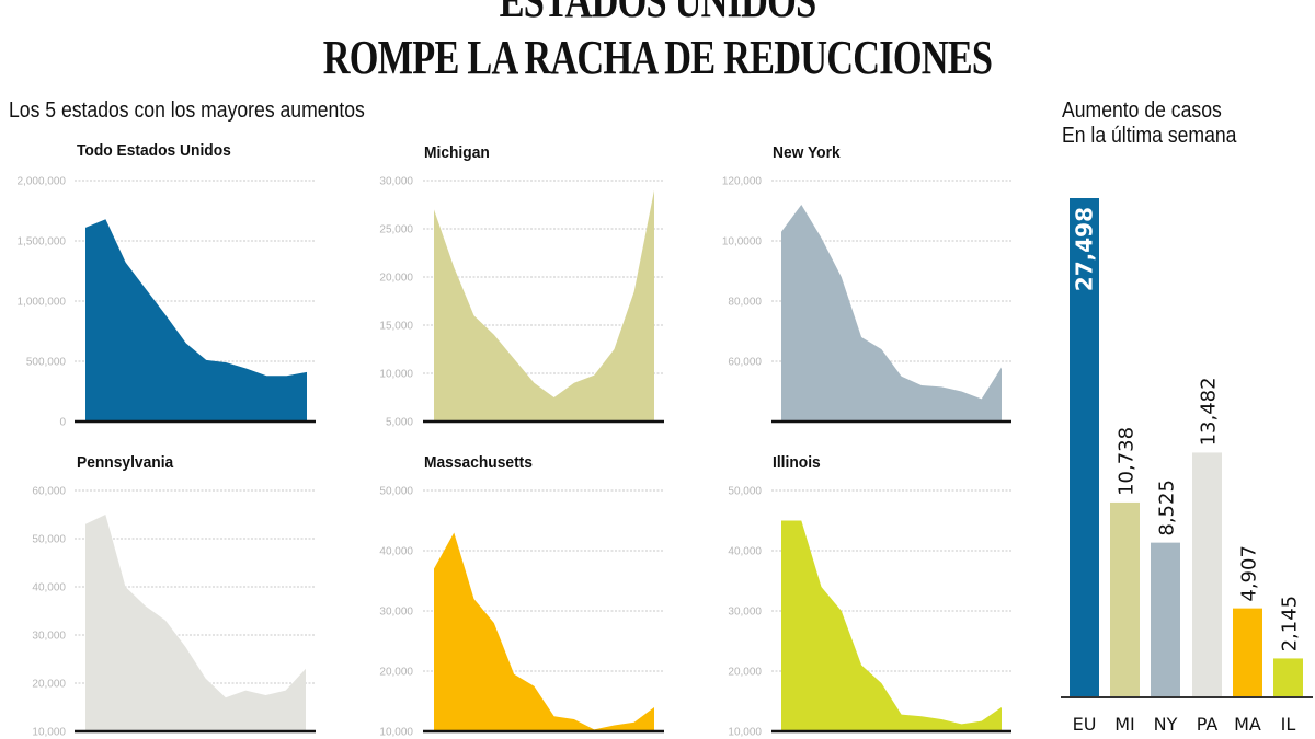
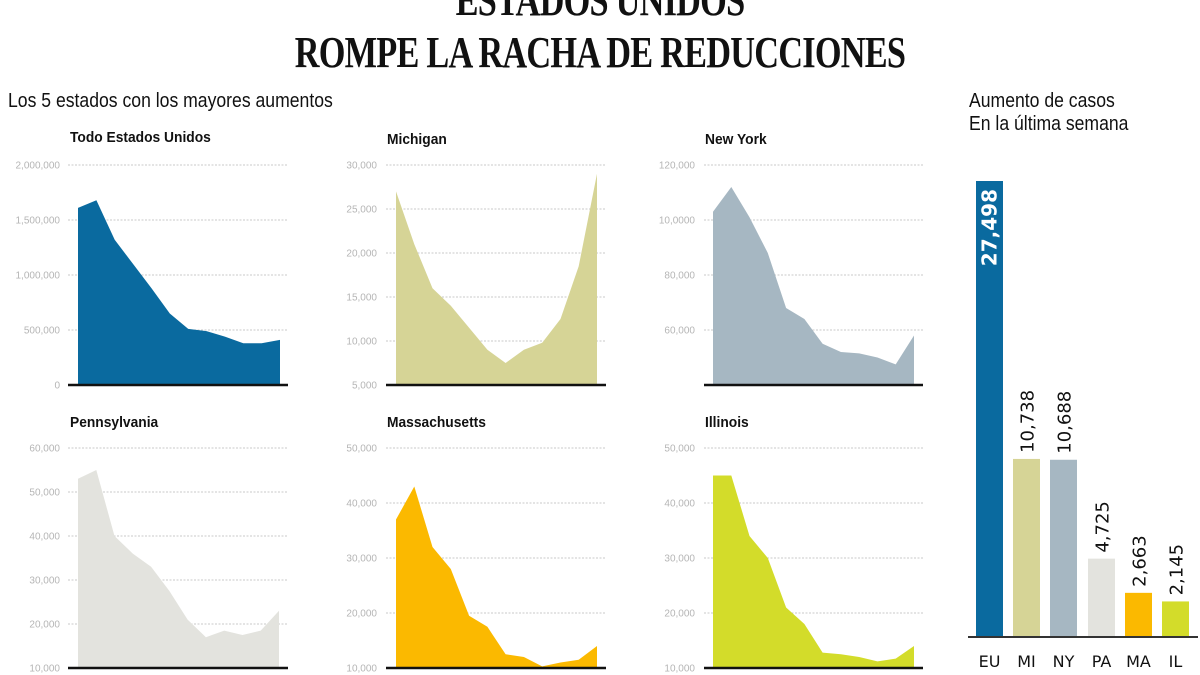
Aumento de casos En la última semana/NY: 8,525 -> 10,688
Aumento de casos En la última semana/PA: 13,482 -> 4,725
Aumento de casos En la última semana/MA: 4,907 -> 2,663
